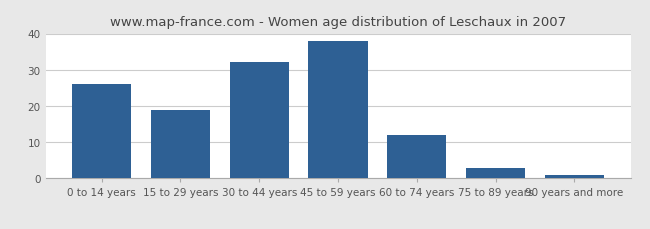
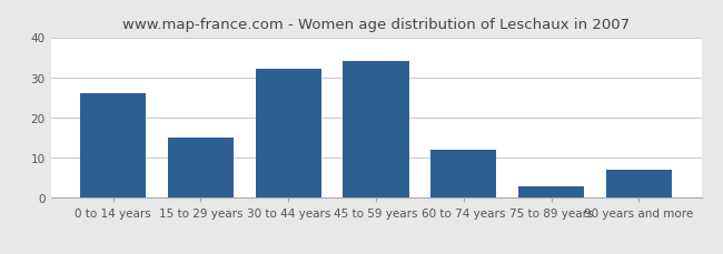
15 to 29 years: 19 -> 15
45 to 59 years: 38 -> 34
90 years and more: 1 -> 7
